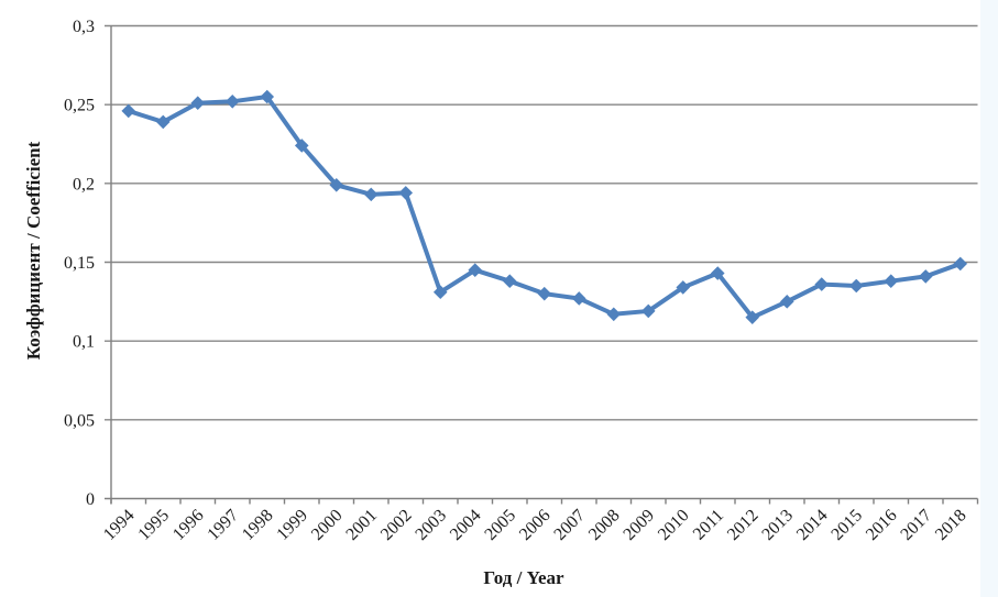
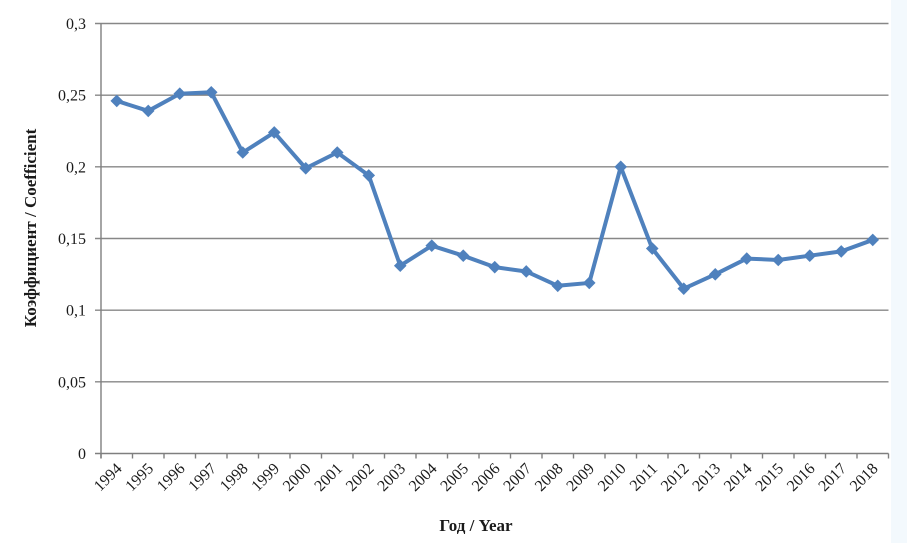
1998: 0,26 -> 0,21
2001: 0,19 -> 0,21
2010: 0,13 -> 0,20
